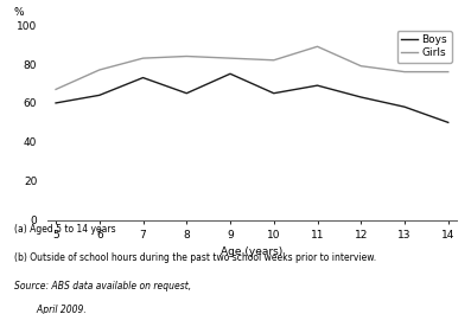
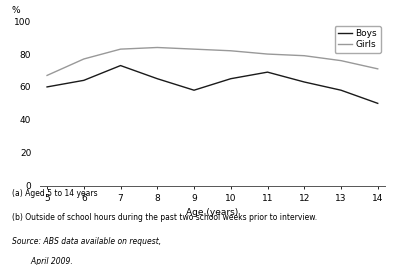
Boys/9: 75 -> 58
Girls/11: 89 -> 80
Girls/14: 76 -> 71
